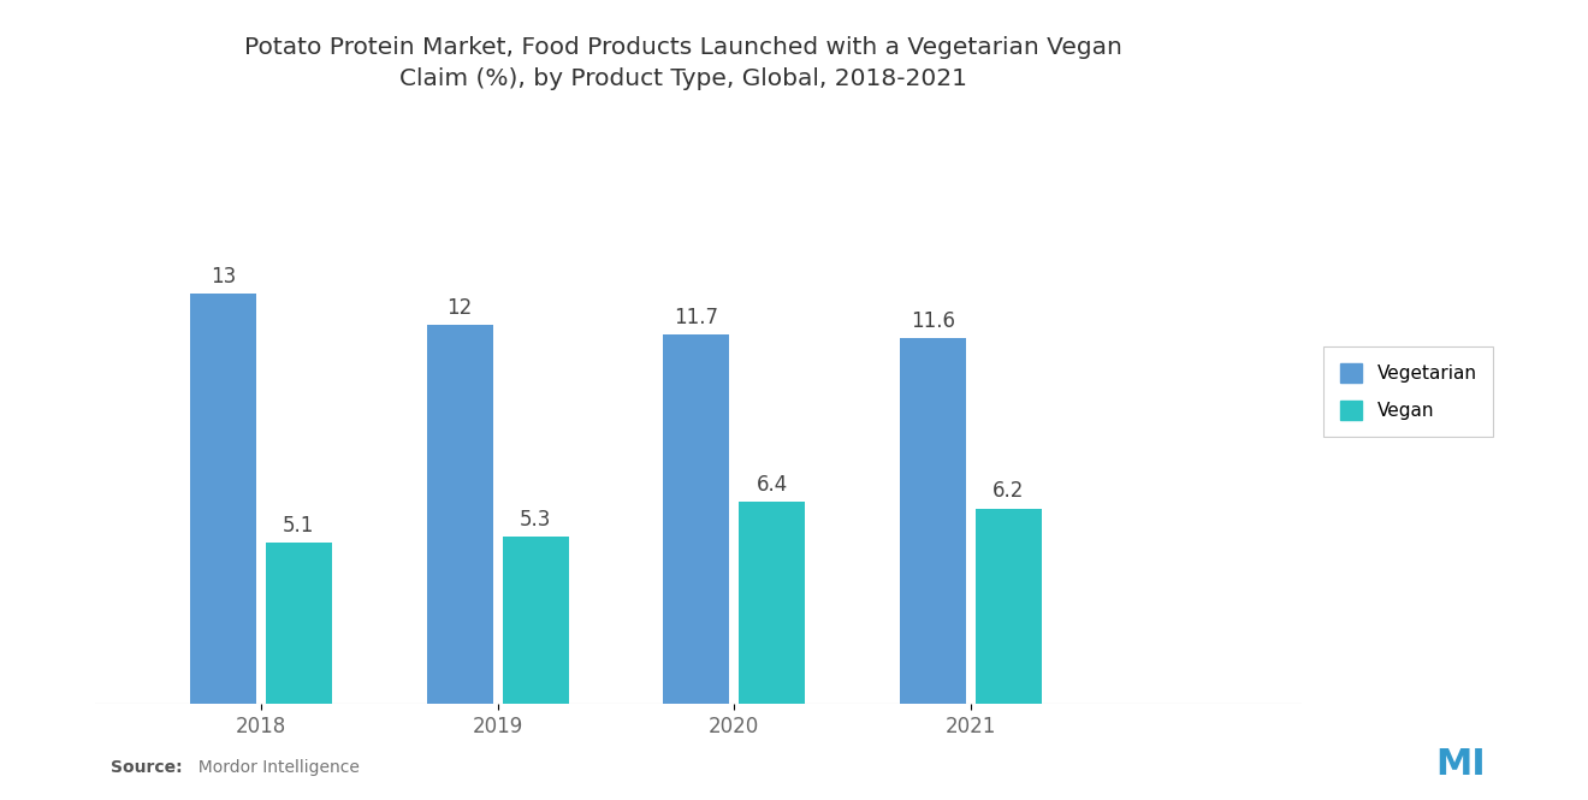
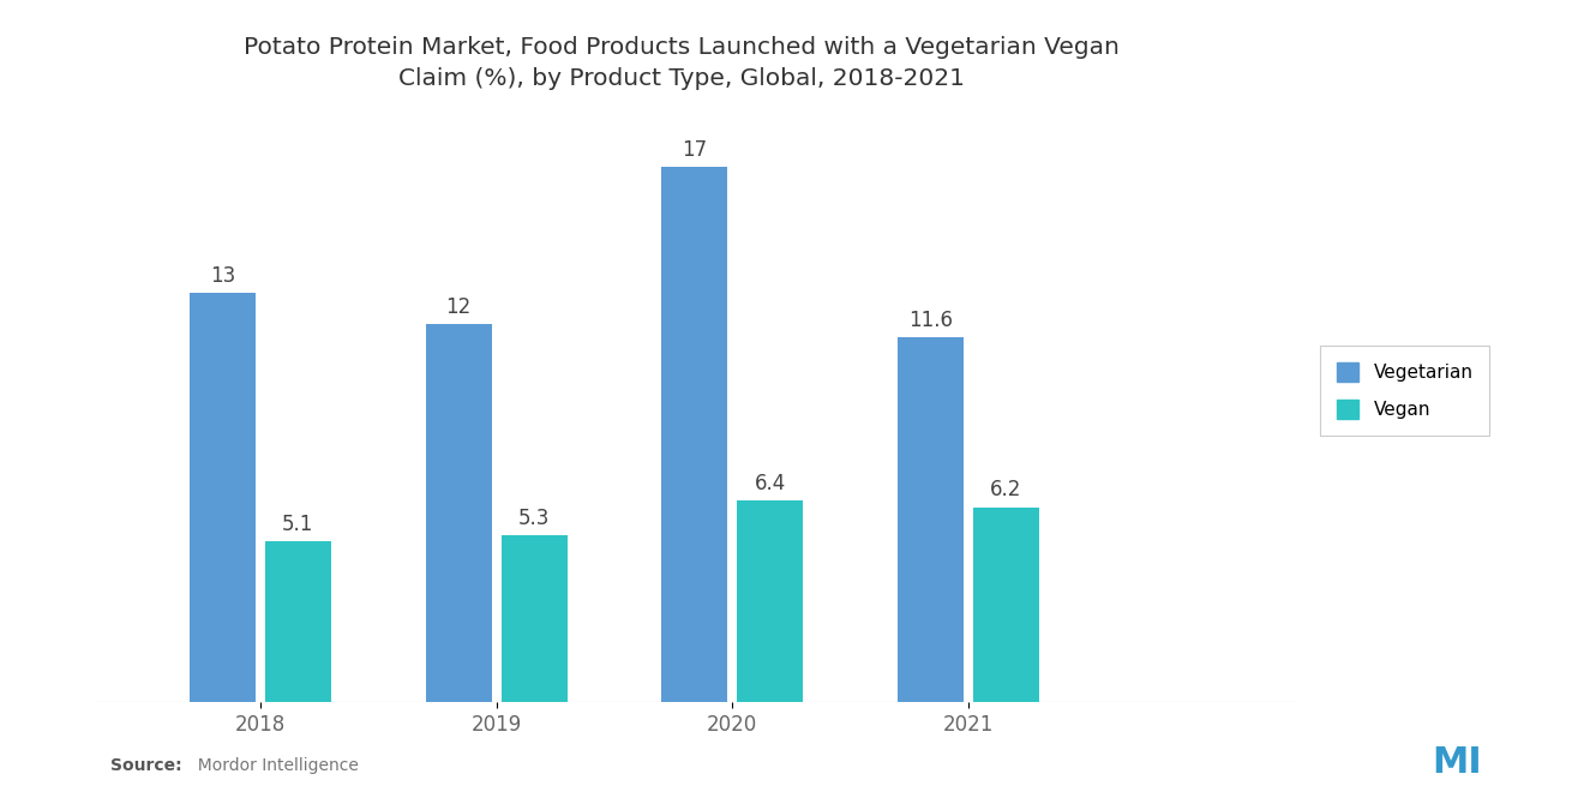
Vegetarian/2020: 11.7 -> 17
